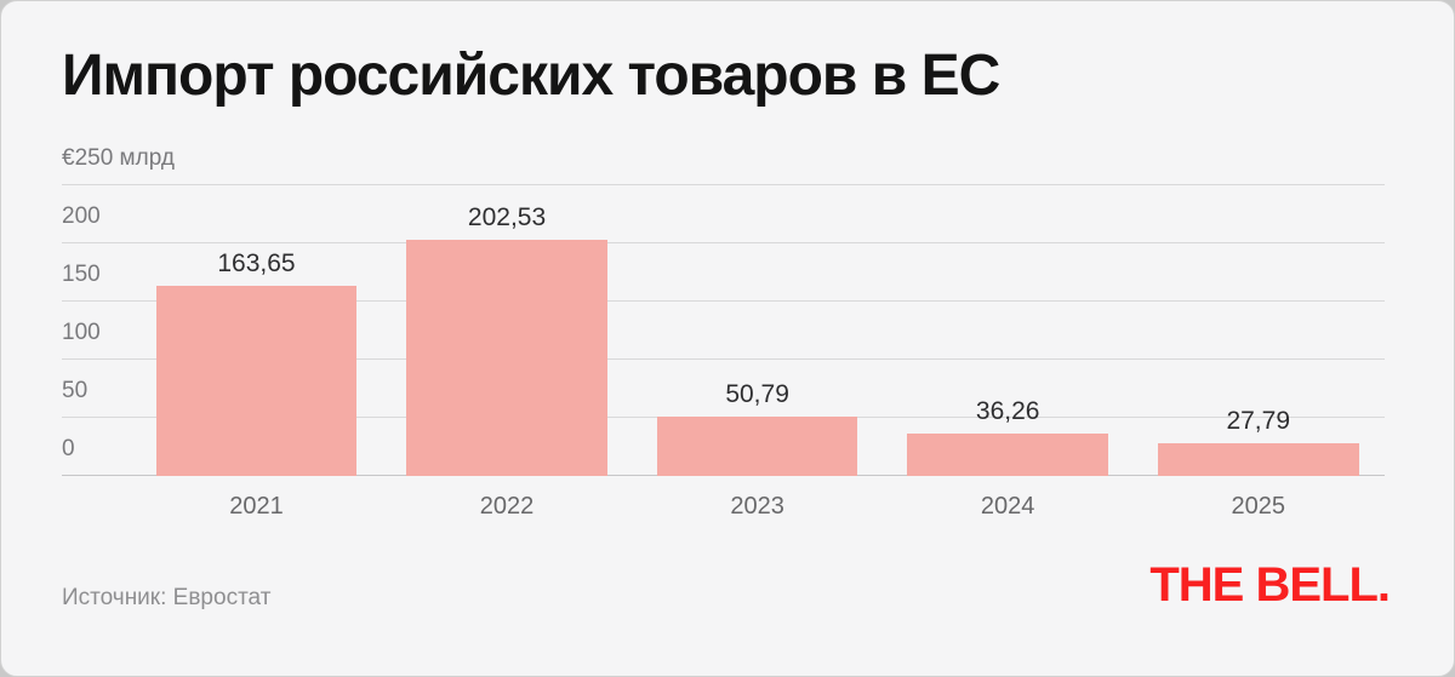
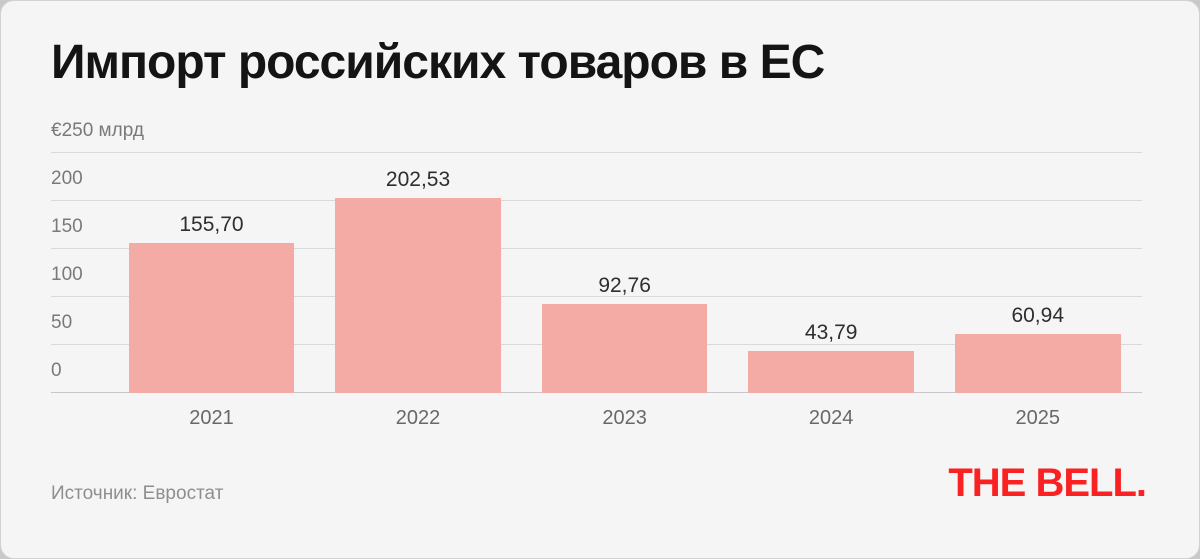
2021: 163,65 -> 155,70
2023: 50,79 -> 92,76
2024: 36,26 -> 43,79
2025: 27,79 -> 60,94
